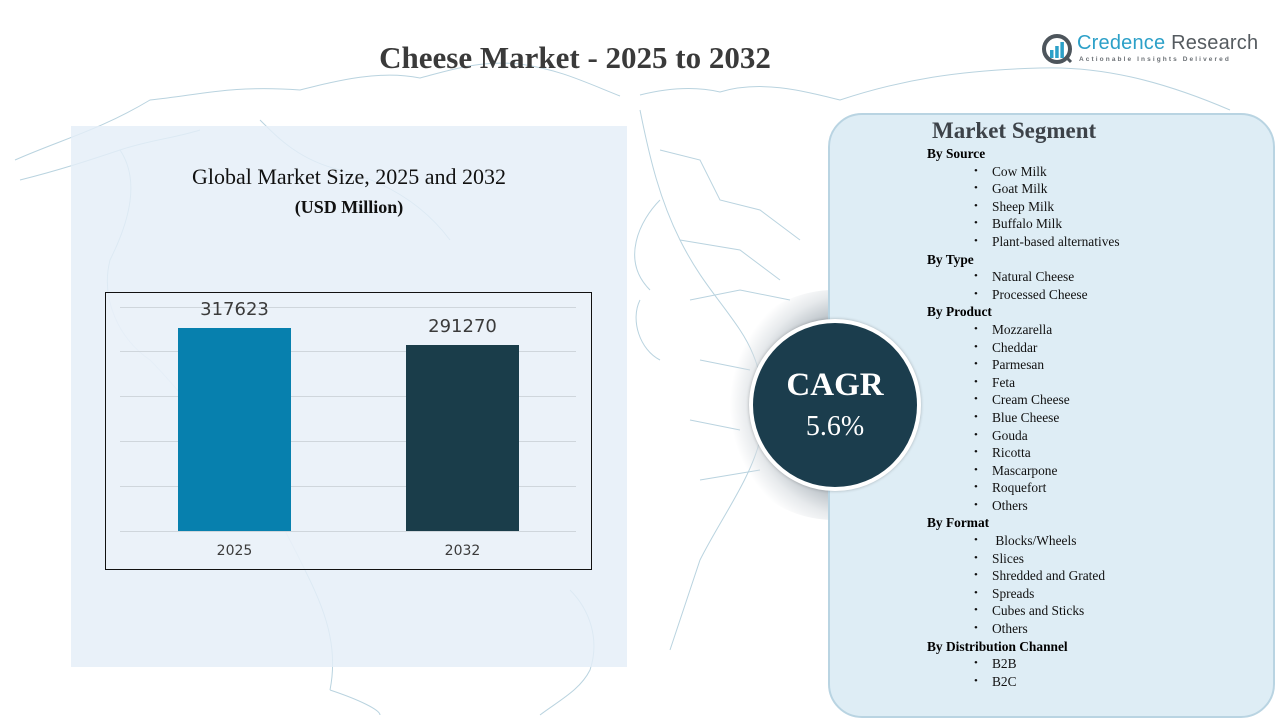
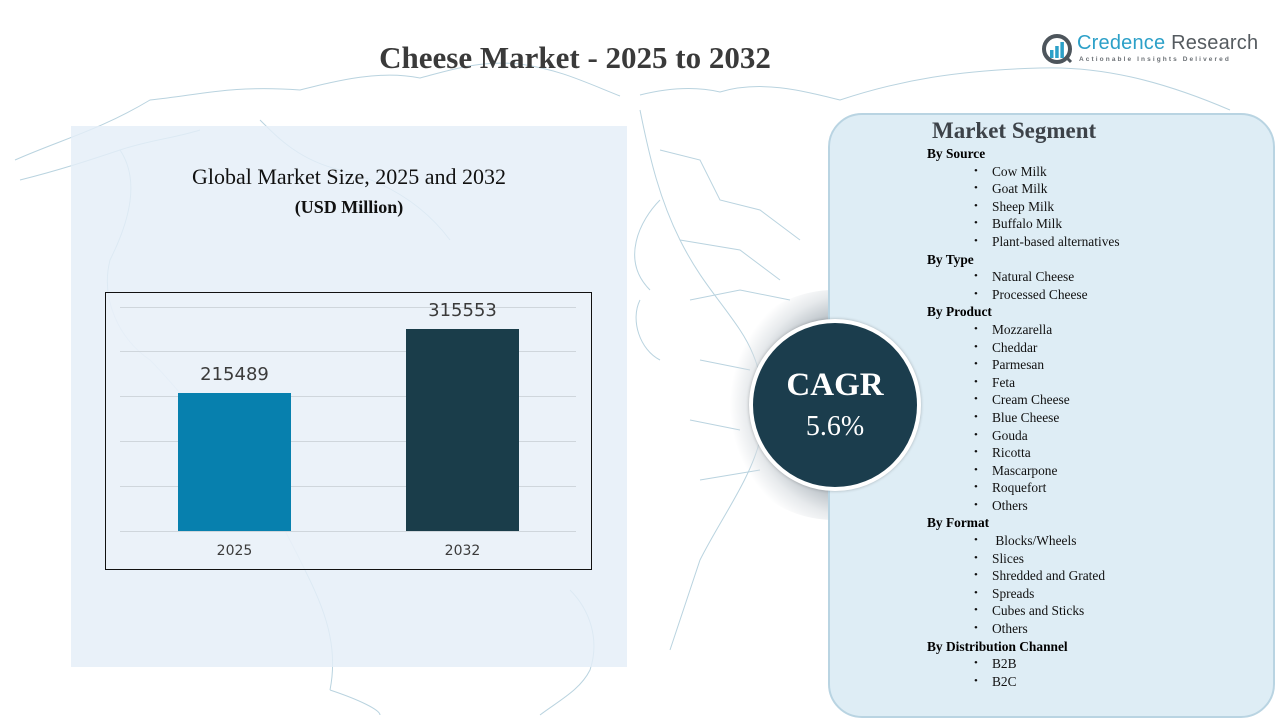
2025: 317623 -> 215489
2032: 291270 -> 315553
